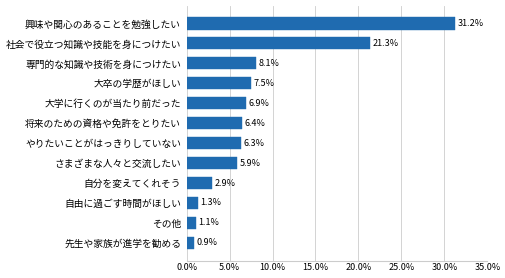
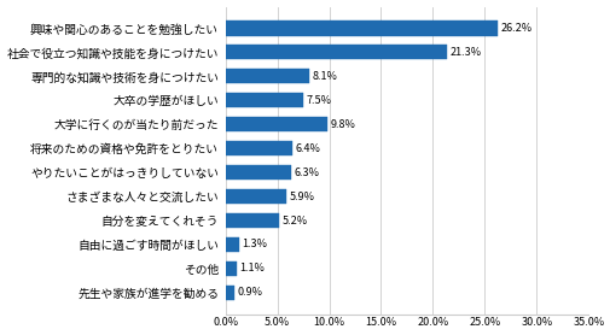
興味や関心のあることを勉強したい: 31.2% -> 26.2%
大学に行くのが当たり前だった: 6.9% -> 9.8%
自分を変えてくれそう: 2.9% -> 5.2%
